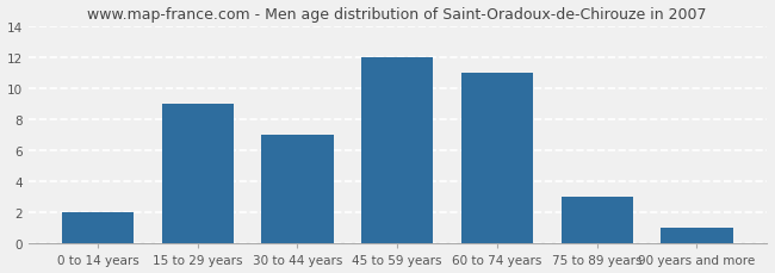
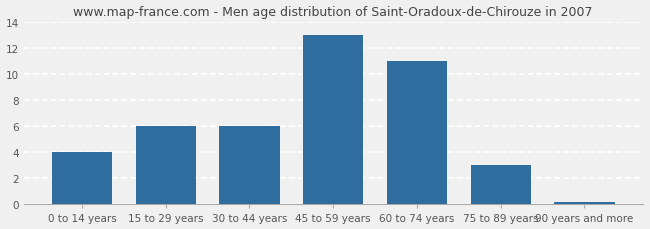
0 to 14 years: 2.0 -> 4.0
15 to 29 years: 9.0 -> 6.0
30 to 44 years: 7.0 -> 6.0
45 to 59 years: 12.0 -> 13.0
90 years and more: 1.0 -> 0.1
